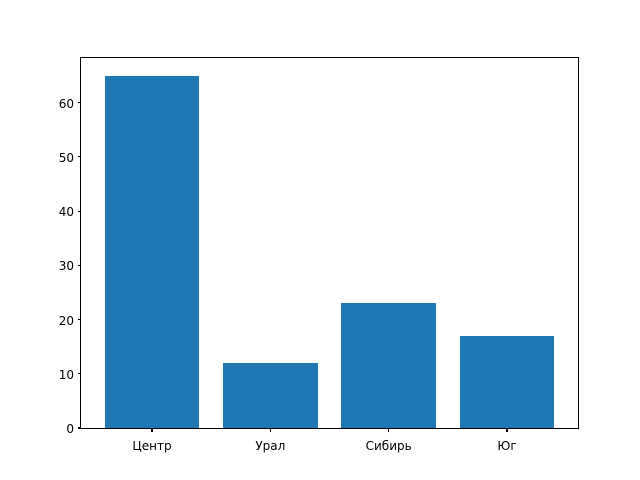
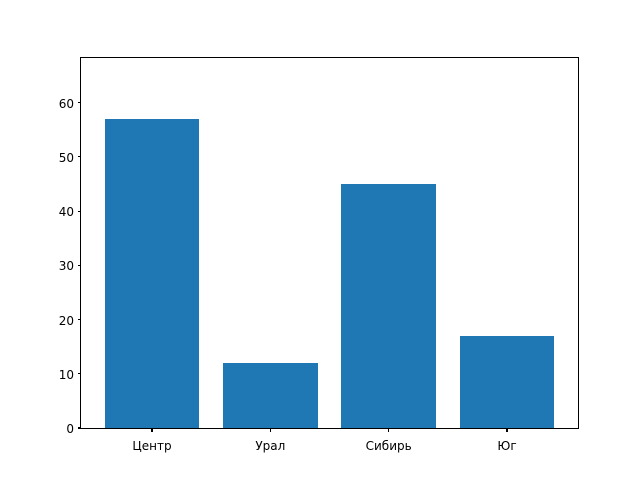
Центр: 65 -> 57
Сибирь: 23 -> 45
